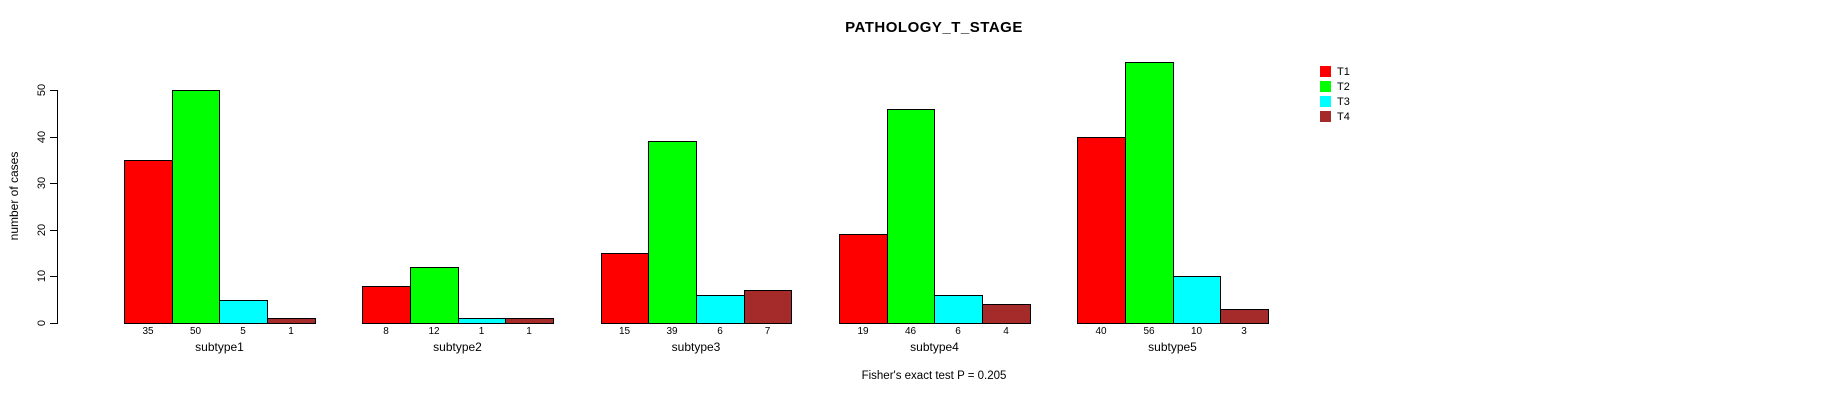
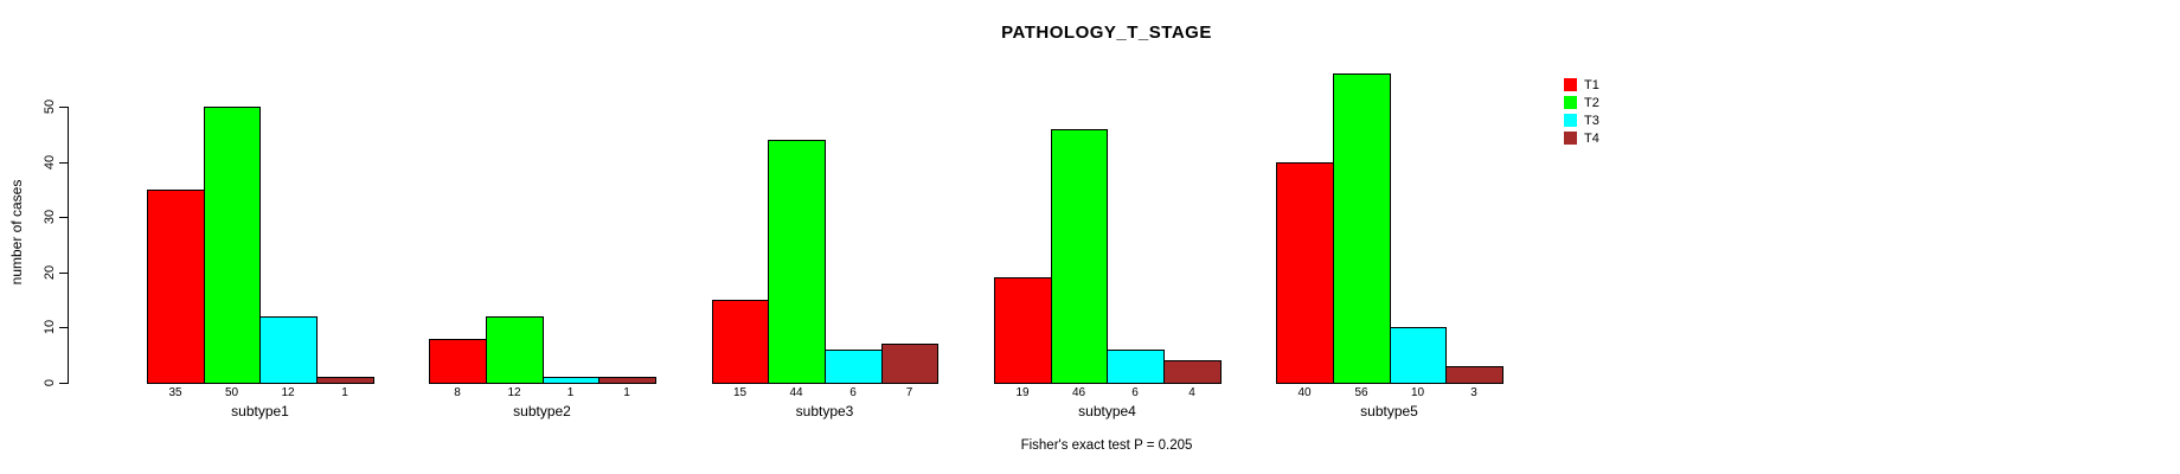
T3/subtype1: 5 -> 12
T2/subtype3: 39 -> 44
